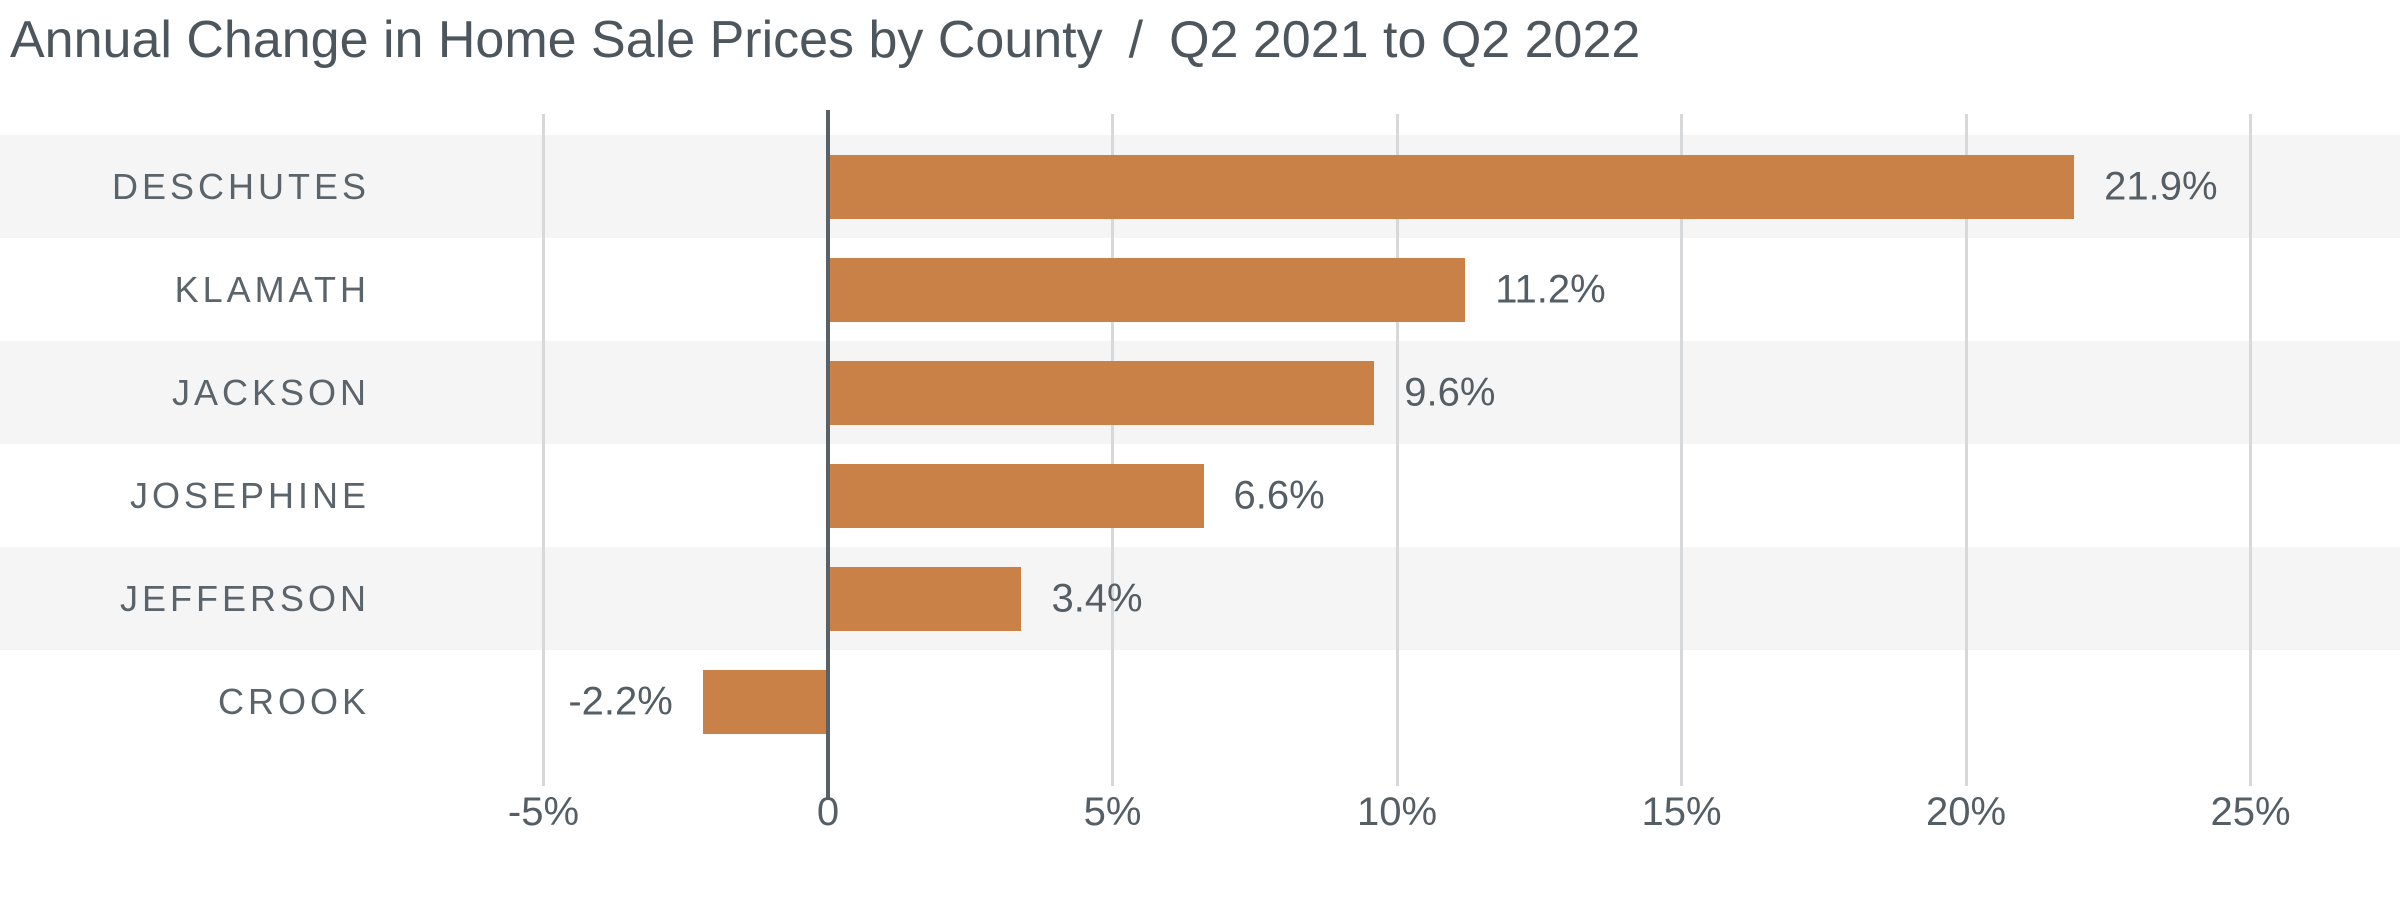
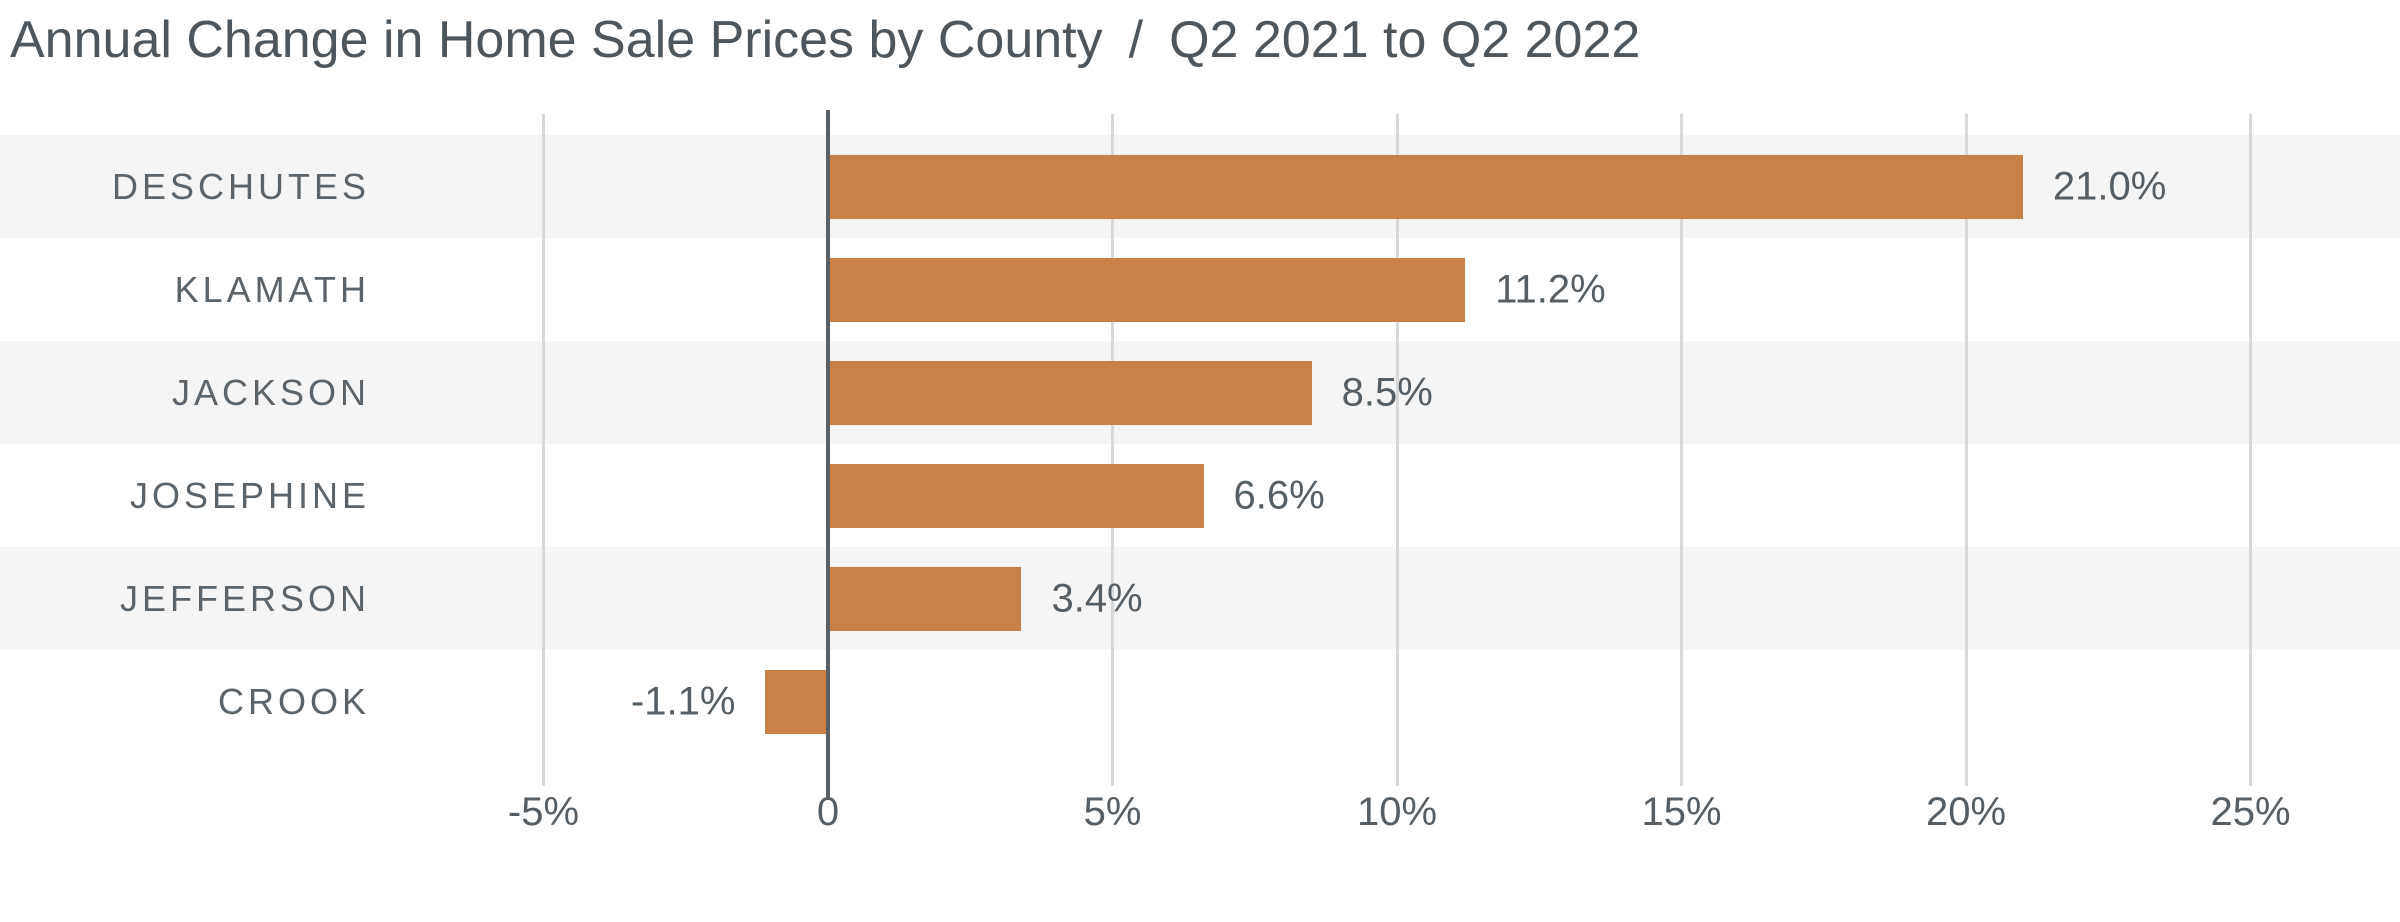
DESCHUTES: 21.9% -> 21.0%
JACKSON: 9.6% -> 8.5%
CROOK: -2.2% -> -1.1%
